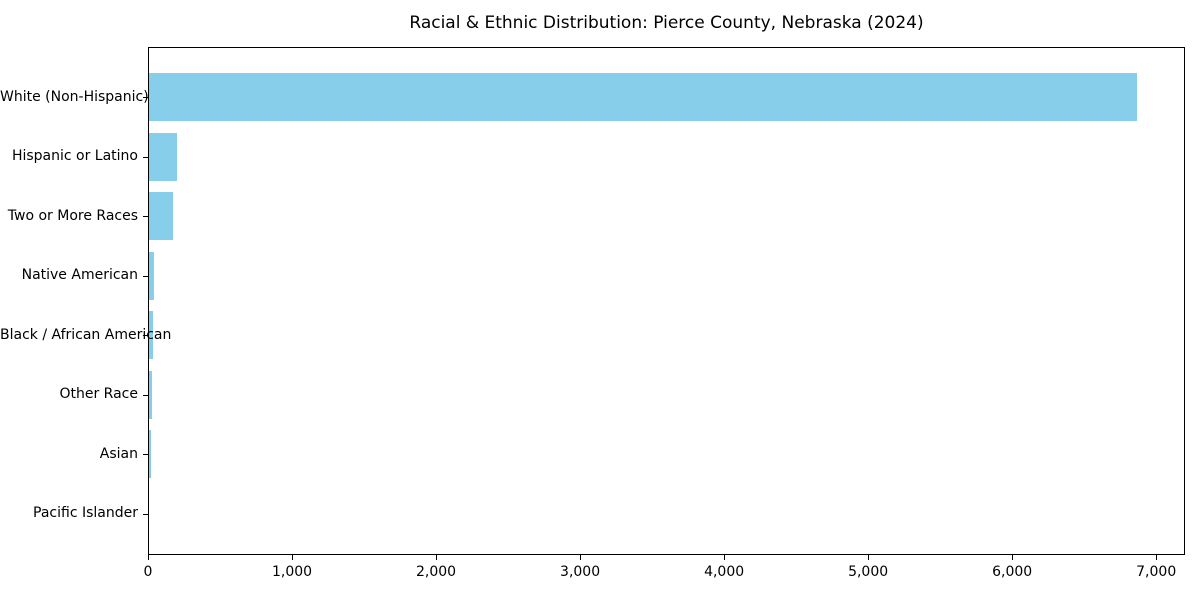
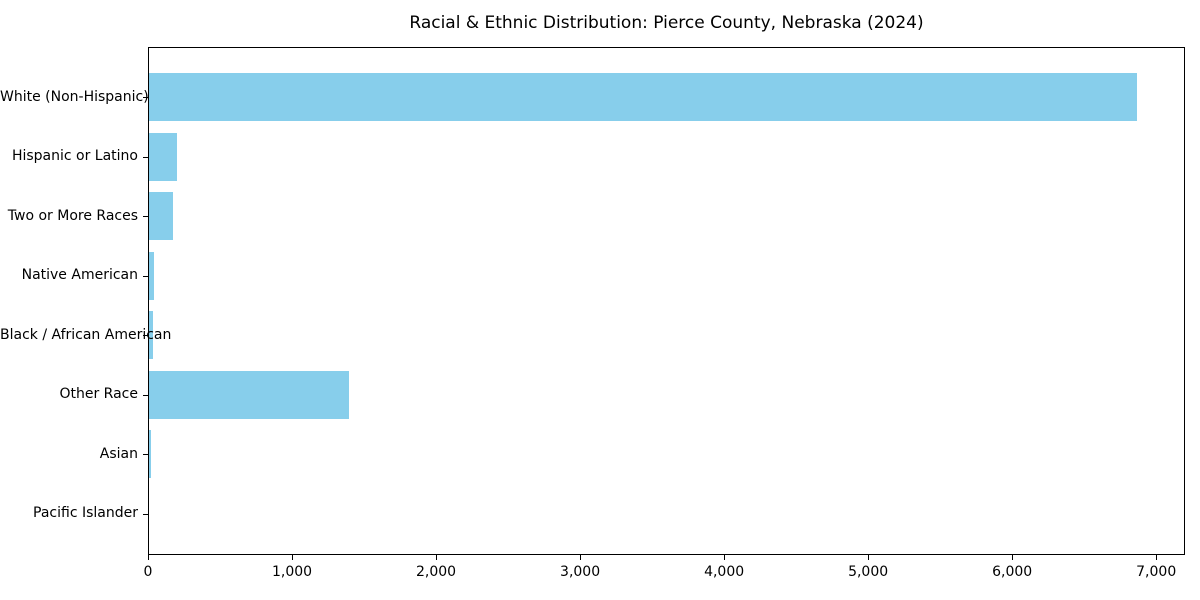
Other Race: 20 -> 1390
